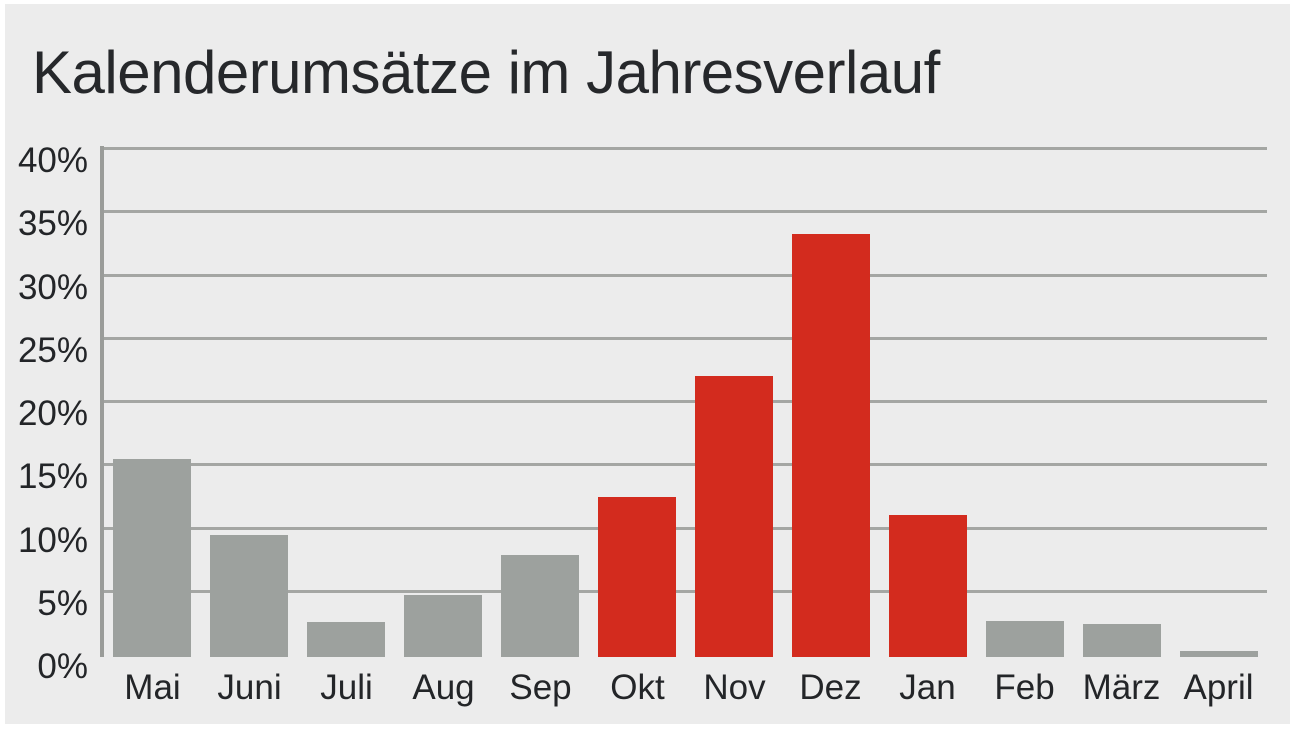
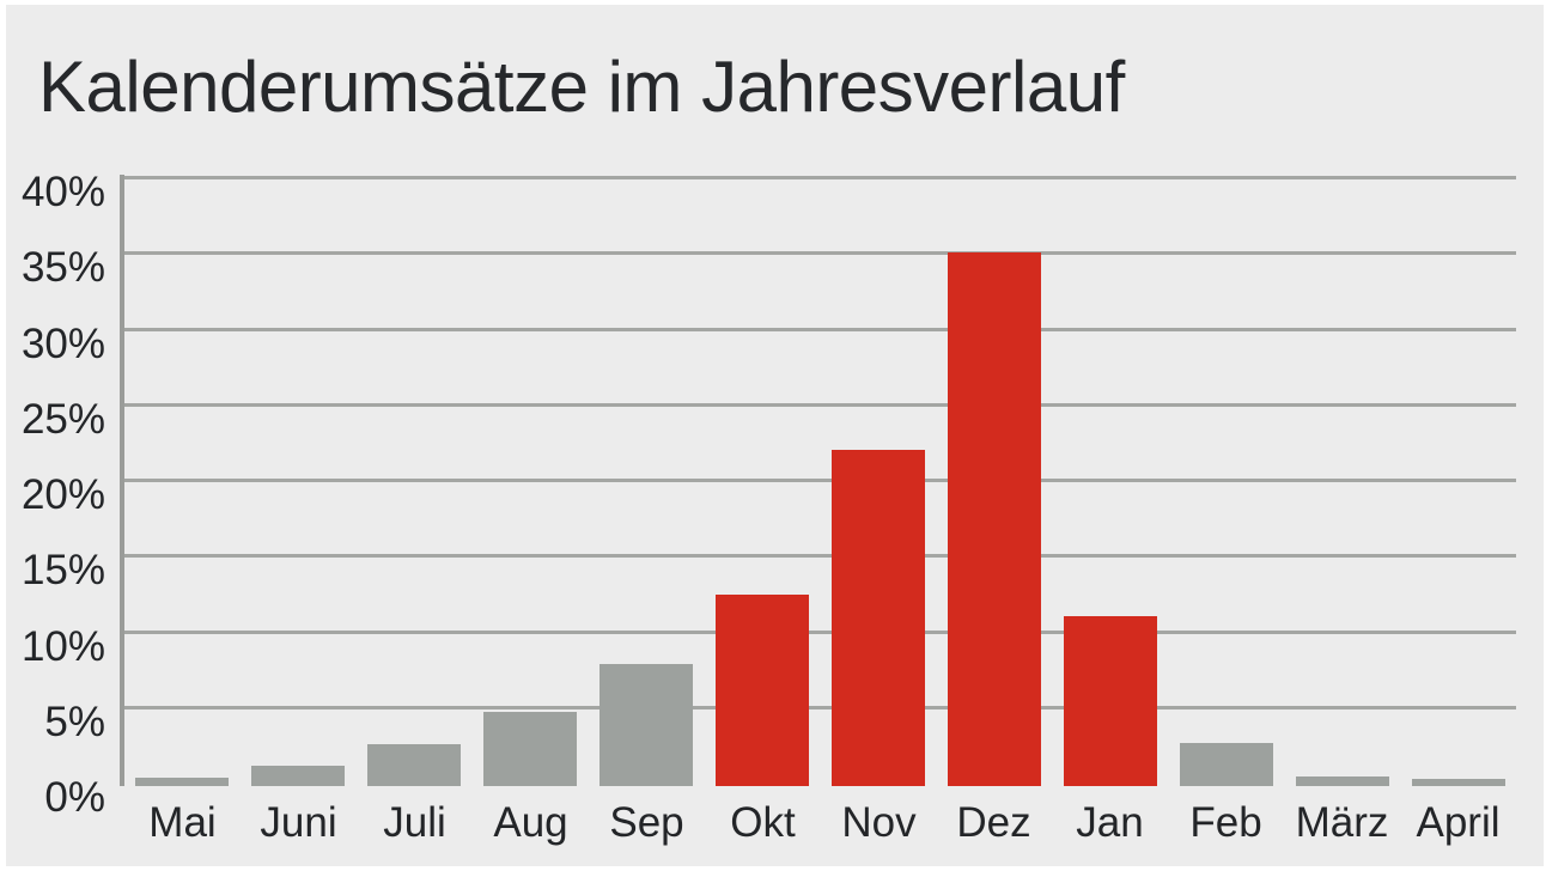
Mai: 15.4% -> 0.3%
Juni: 9.4% -> 1.1%
Dez: 33.2% -> 35.0%
März: 2.4% -> 0.4%
